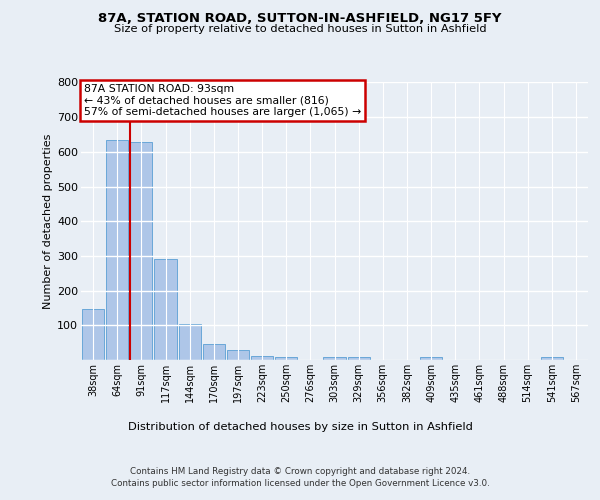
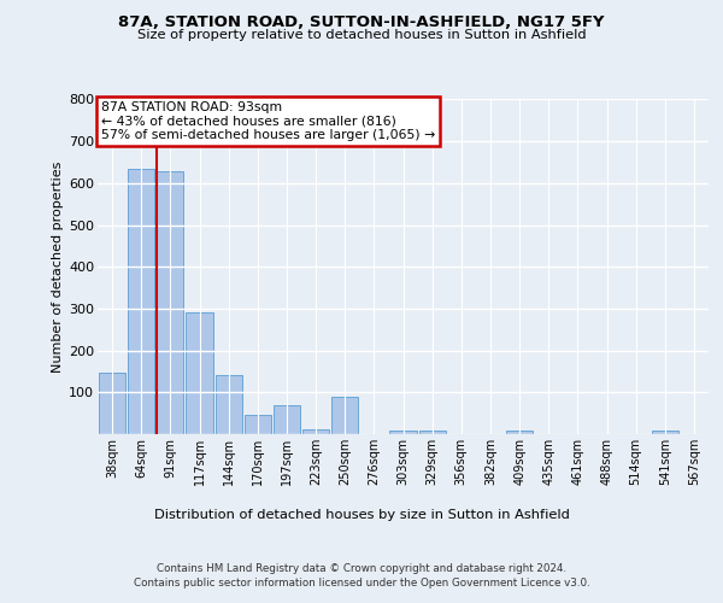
144sqm: 103 -> 140
197sqm: 30 -> 70
250sqm: 8 -> 90
